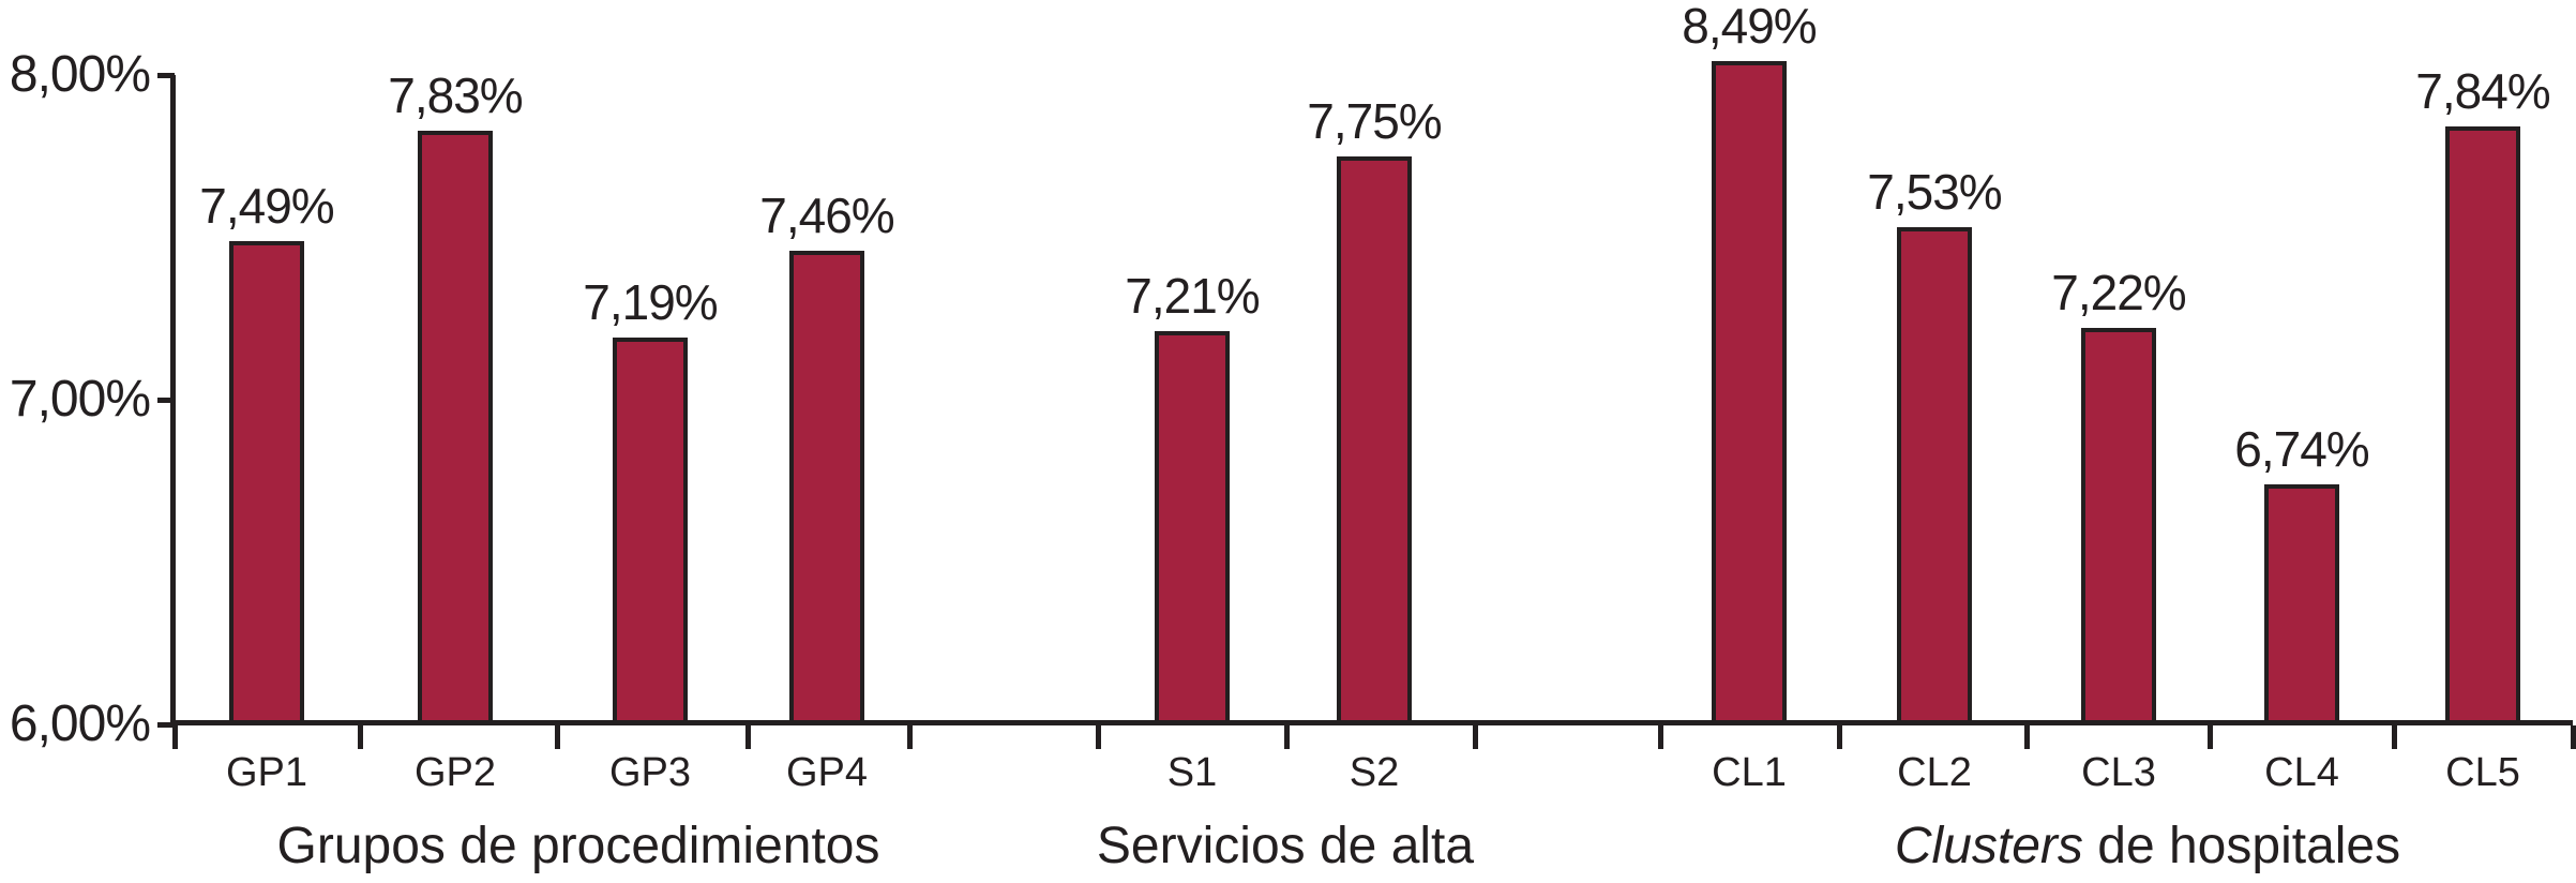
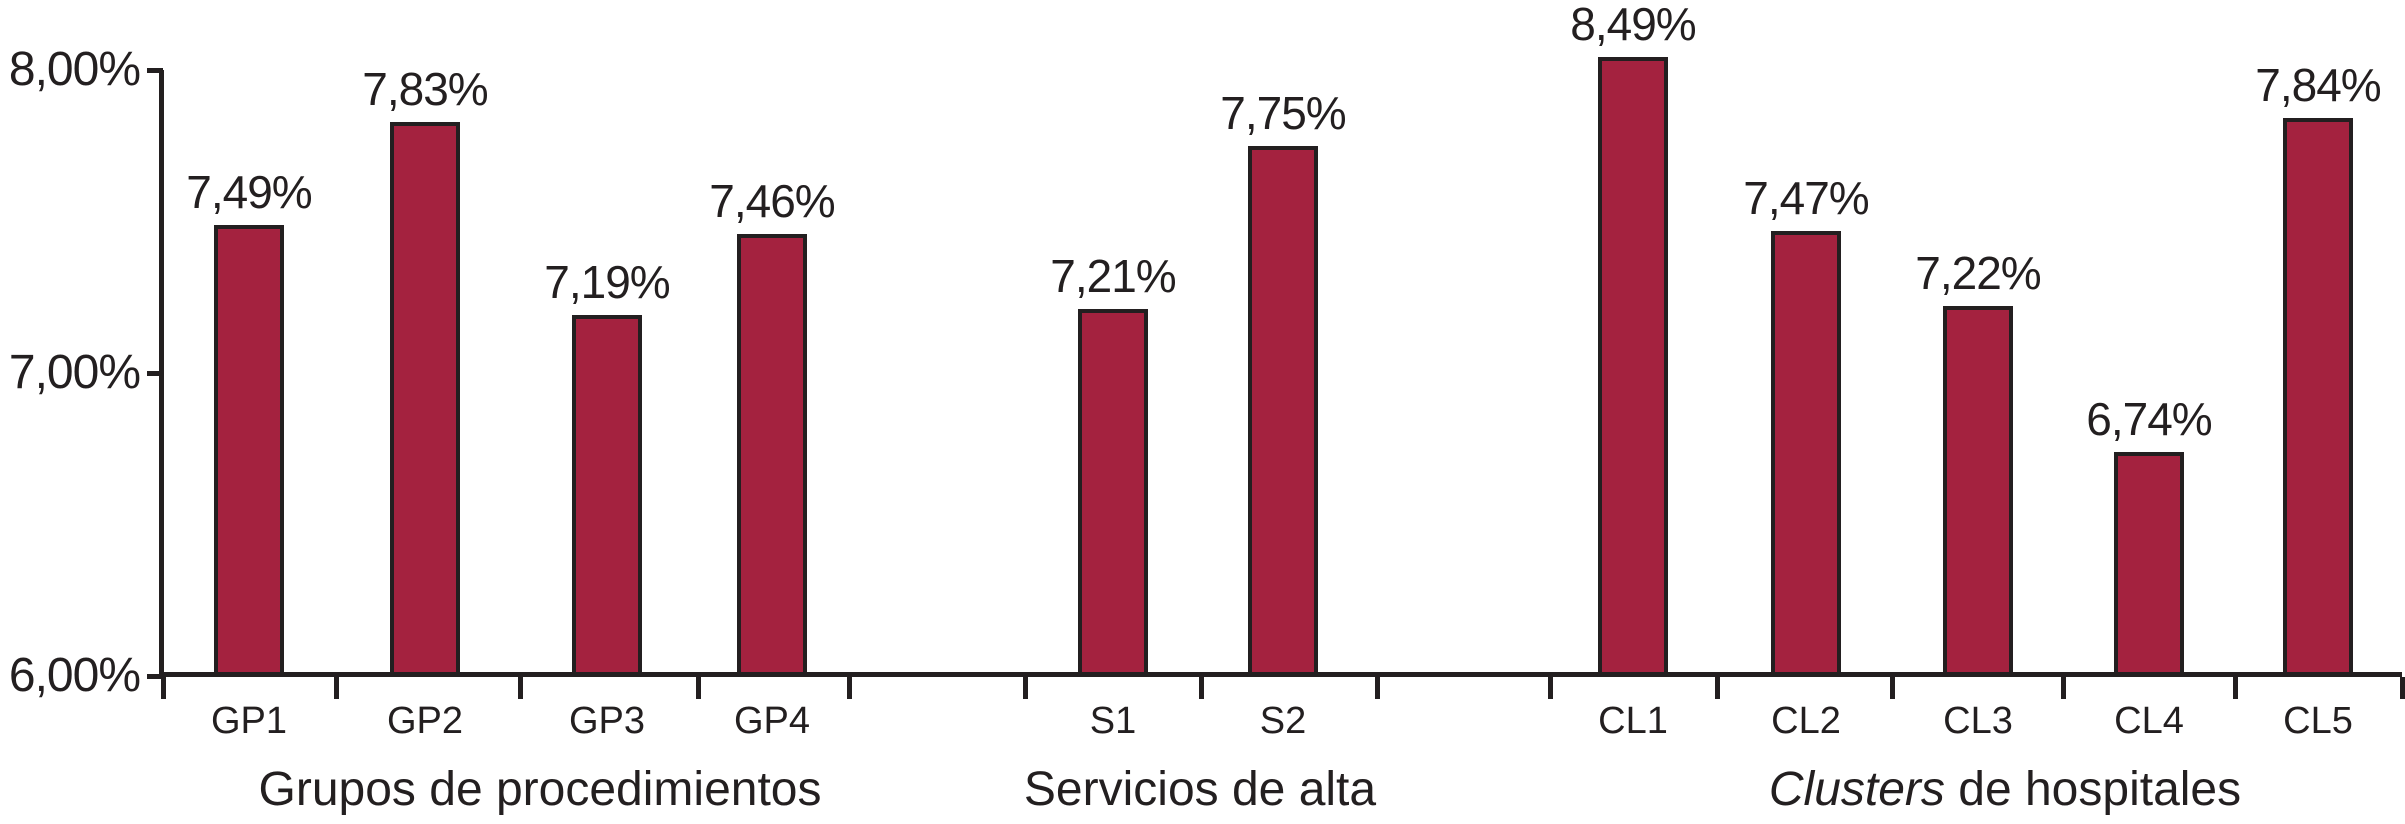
CL2: 7,53% -> 7,47%
